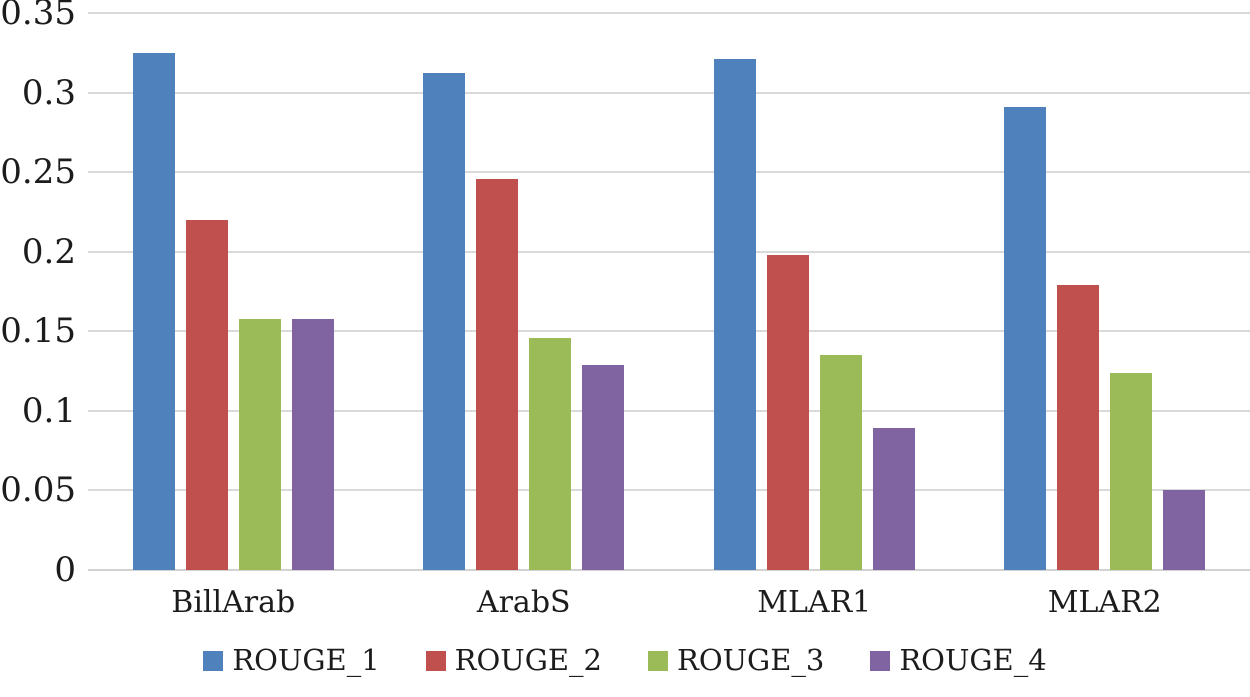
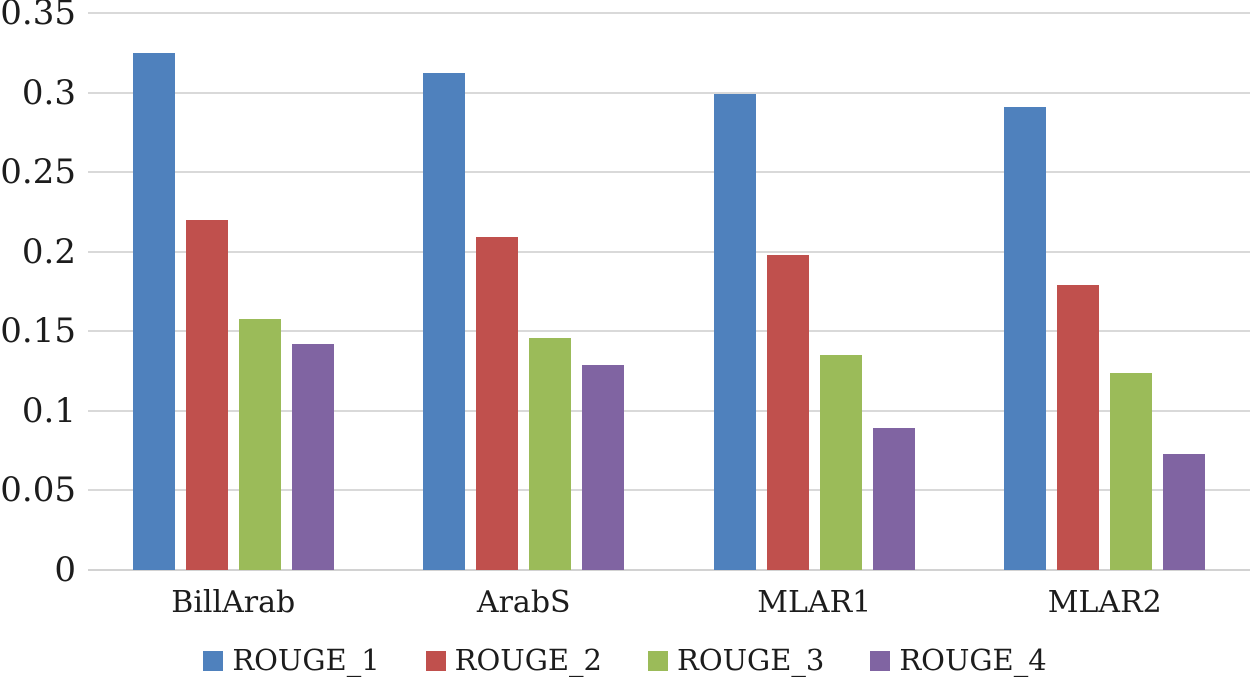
ROUGE_4/BillArab: 0.158 -> 0.142
ROUGE_2/ArabS: 0.246 -> 0.209
ROUGE_1/MLAR1: 0.321 -> 0.299
ROUGE_4/MLAR2: 0.050 -> 0.073
